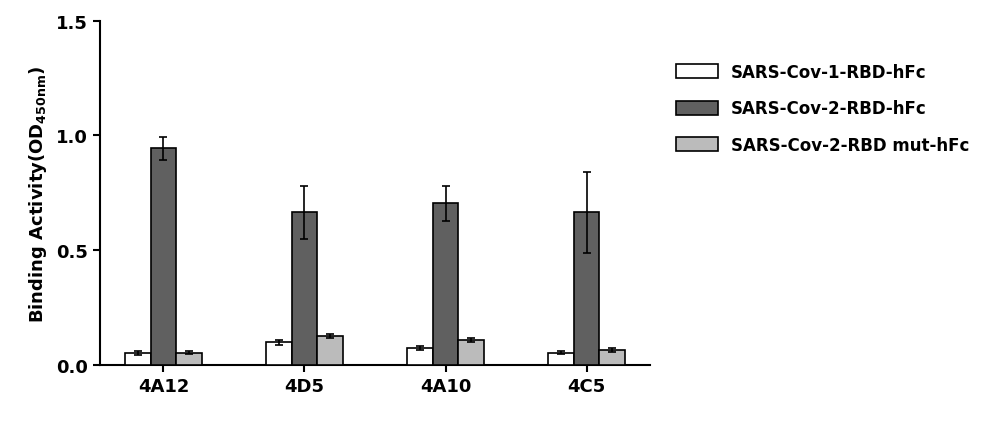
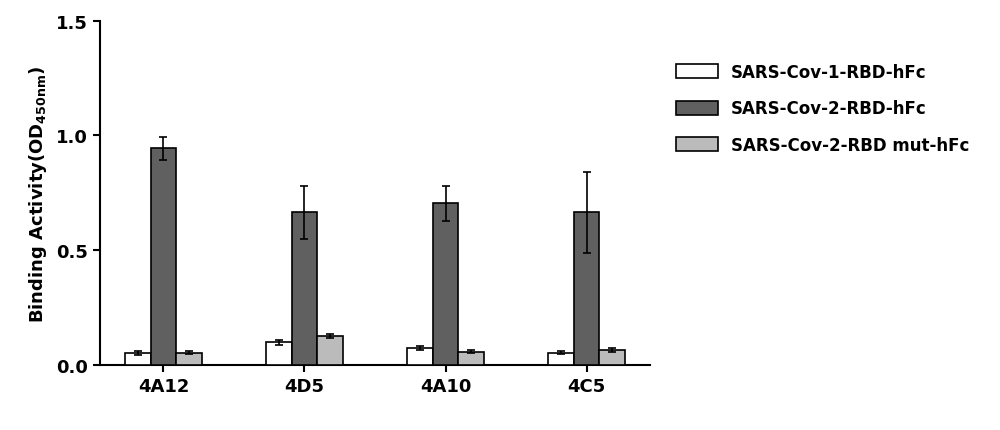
SARS-Cov-2-RBD mut-hFc/4A10: 0.110 -> 0.060
